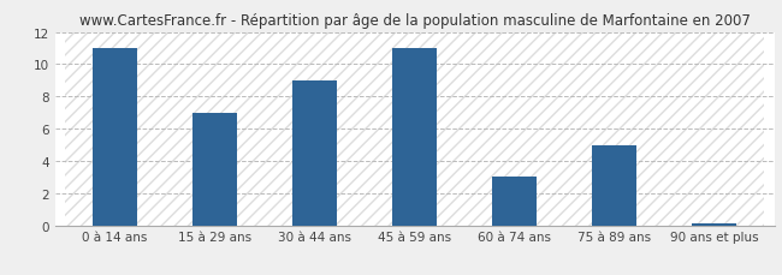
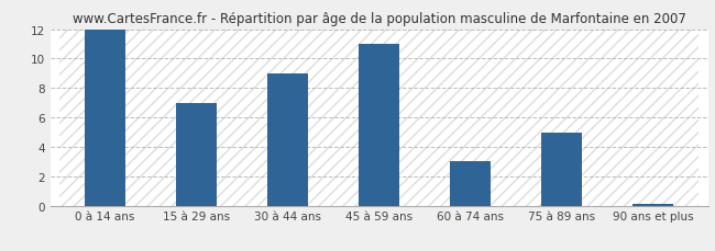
0 à 14 ans: 11.0 -> 12.0
